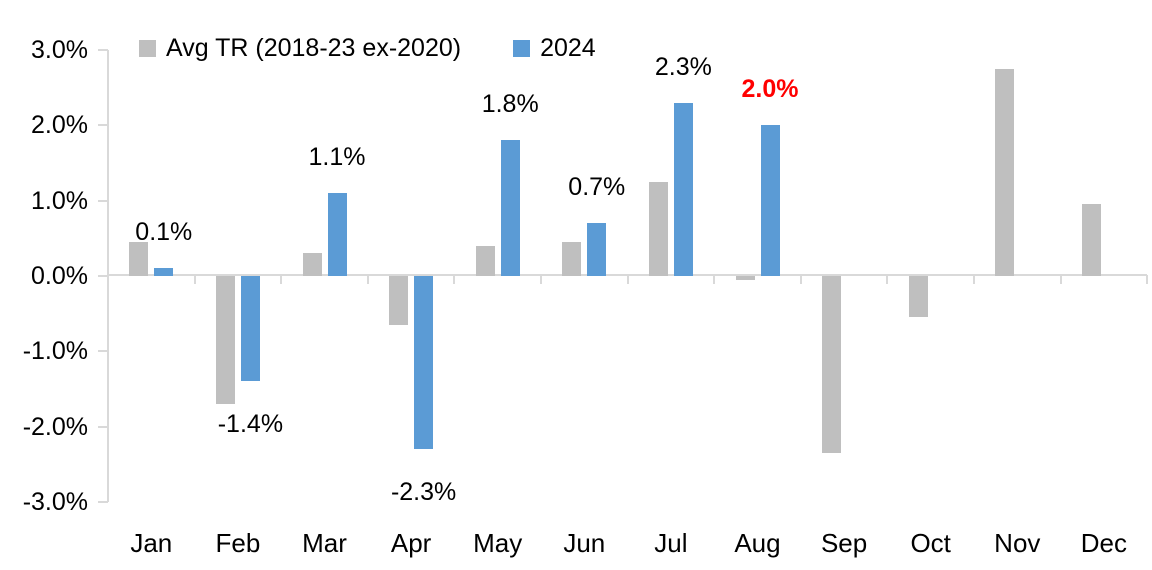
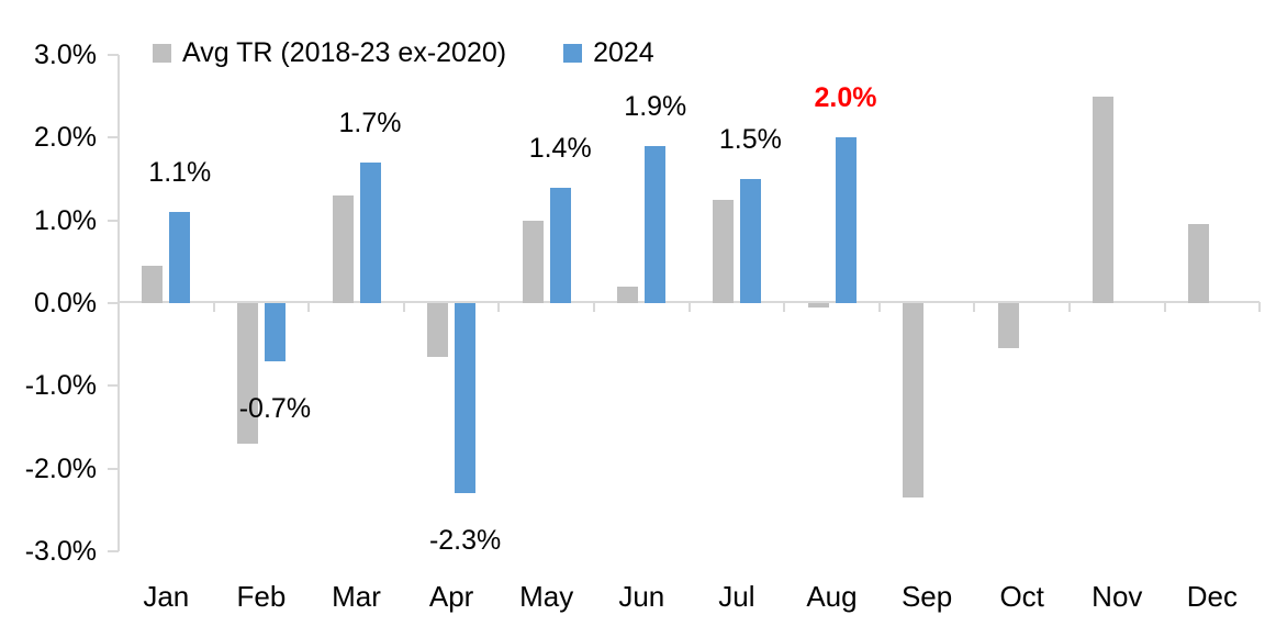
2024/Jan: 0.1% -> 1.1%
2024/Feb: -1.4% -> -0.7%
Avg TR (2018-23 ex-2020)/Mar: 0.3% -> 1.3%
2024/Mar: 1.1% -> 1.7%
Avg TR (2018-23 ex-2020)/May: 0.4% -> 1.0%
2024/May: 1.8% -> 1.4%
Avg TR (2018-23 ex-2020)/Jun: 0.5% -> 0.2%
2024/Jun: 0.7% -> 1.9%
2024/Jul: 2.3% -> 1.5%
Avg TR (2018-23 ex-2020)/Nov: 2.8% -> 2.5%
